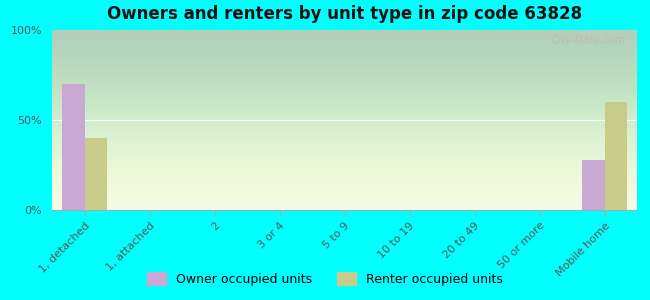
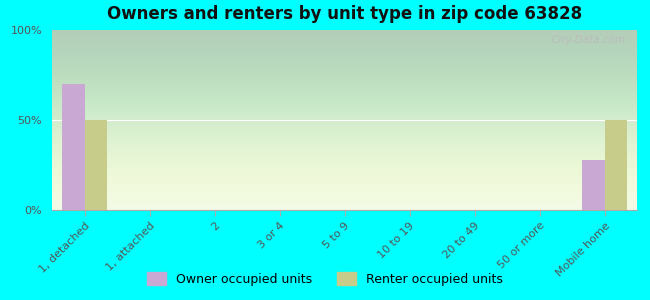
Renter occupied units/1, detached: 40% -> 50%
Renter occupied units/Mobile home: 60% -> 50%
